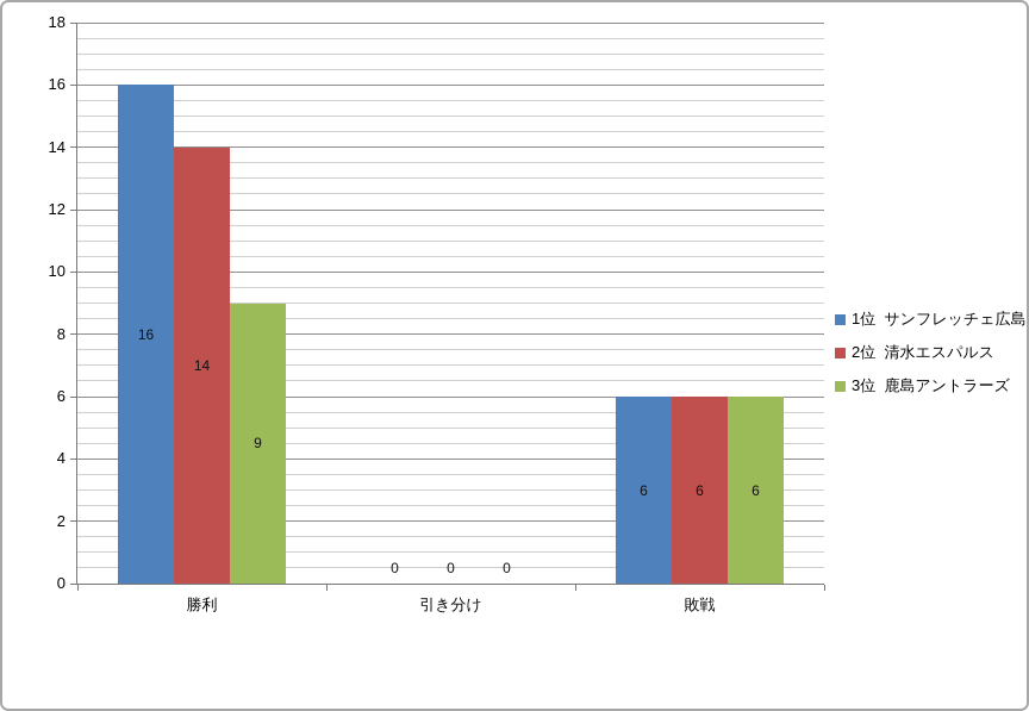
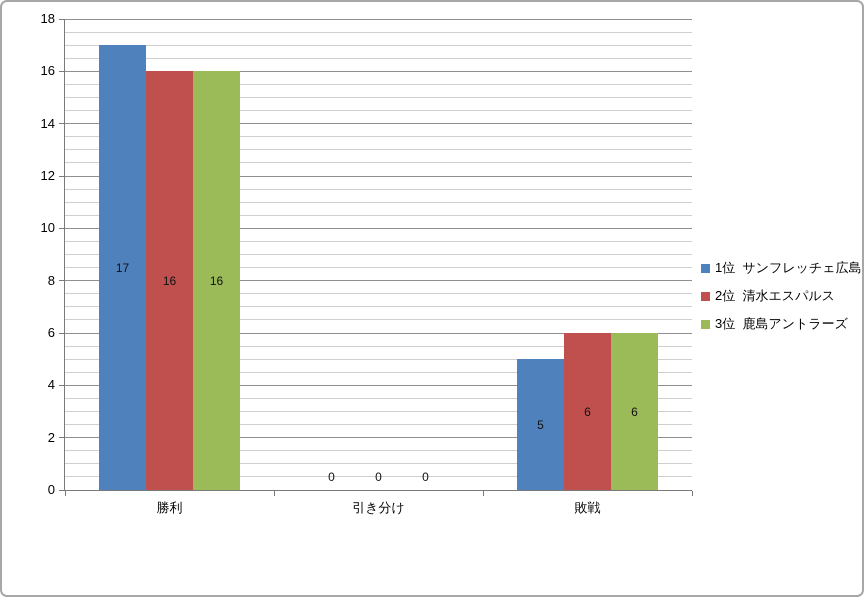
1位 サンフレッチェ広島/勝利: 16 -> 17
2位 清水エスパルス/勝利: 14 -> 16
3位 鹿島アントラーズ/勝利: 9 -> 16
1位 サンフレッチェ広島/敗戦: 6 -> 5
